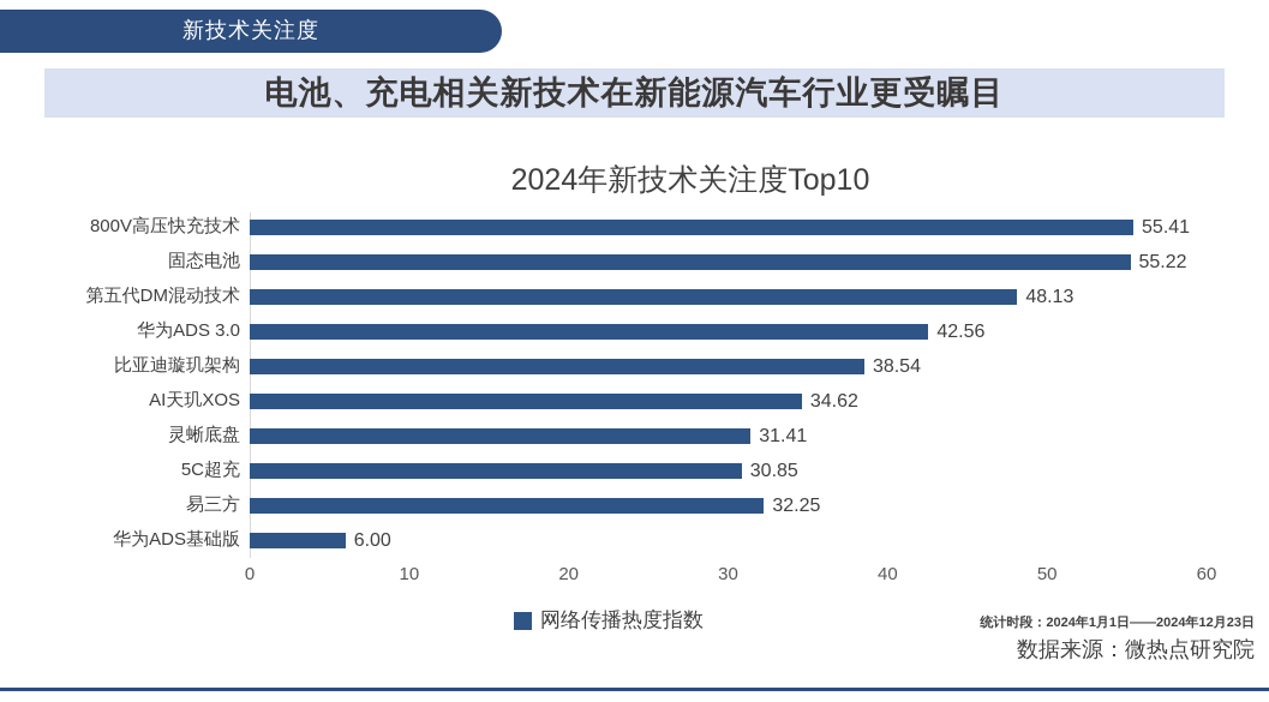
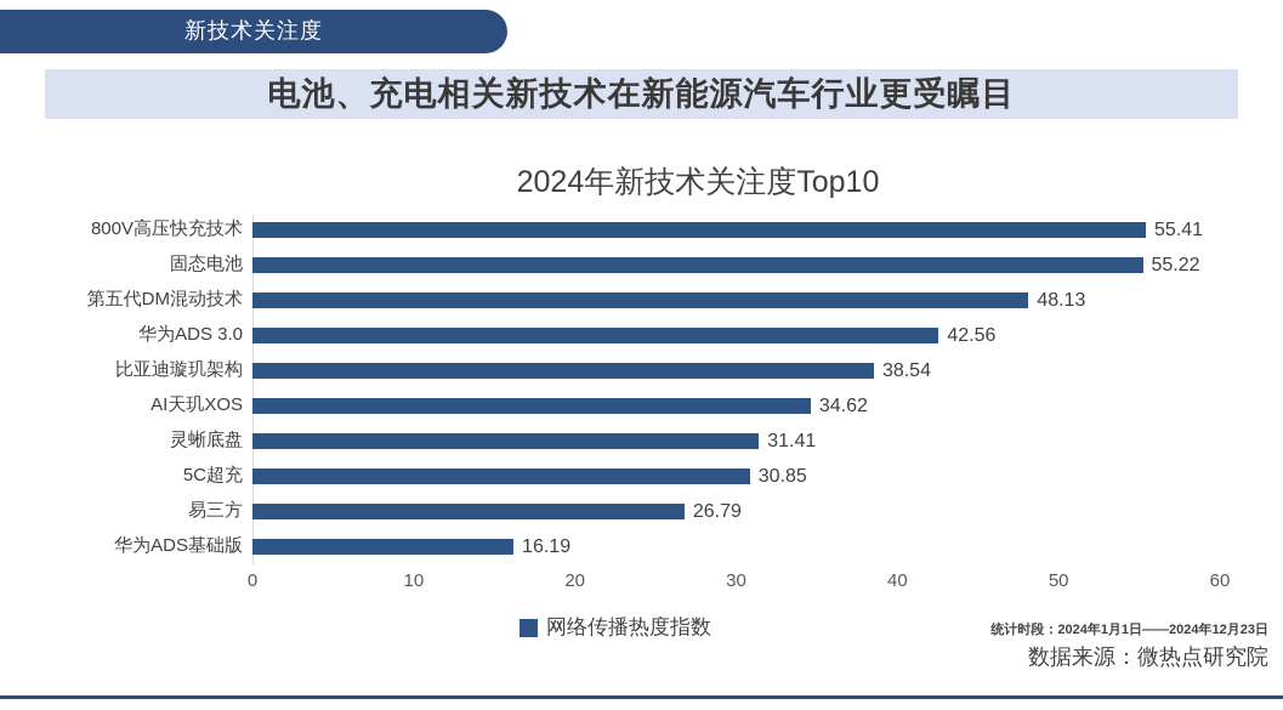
易三方: 32.25 -> 26.79
华为ADS基础版: 6.00 -> 16.19
